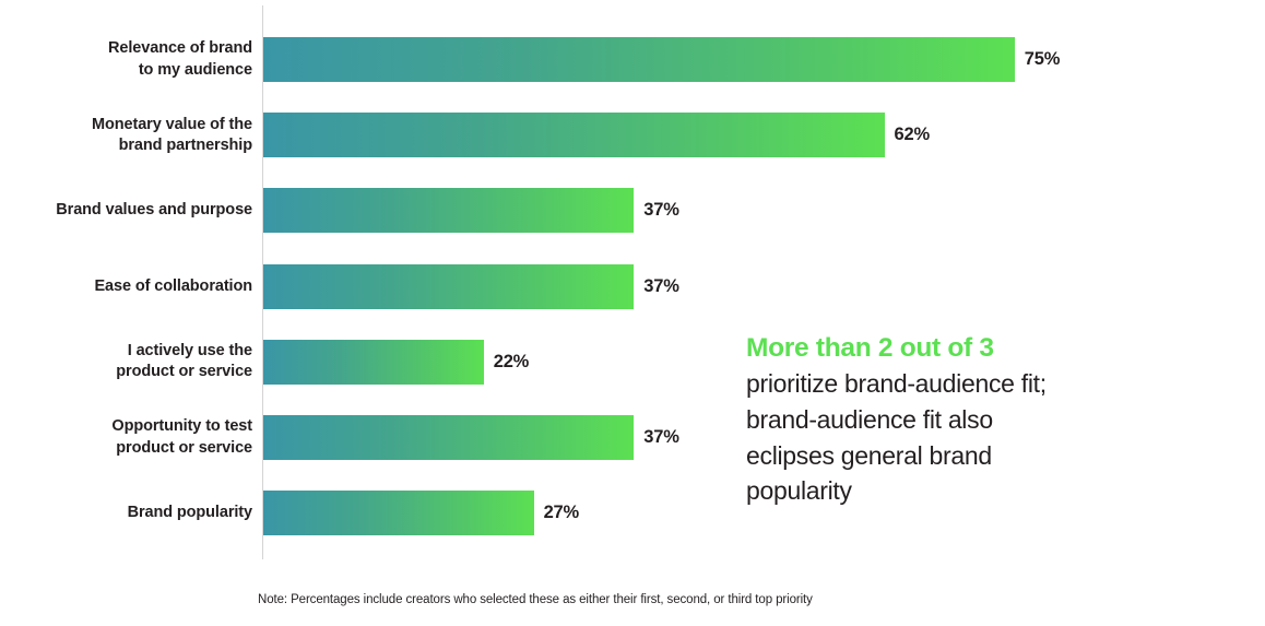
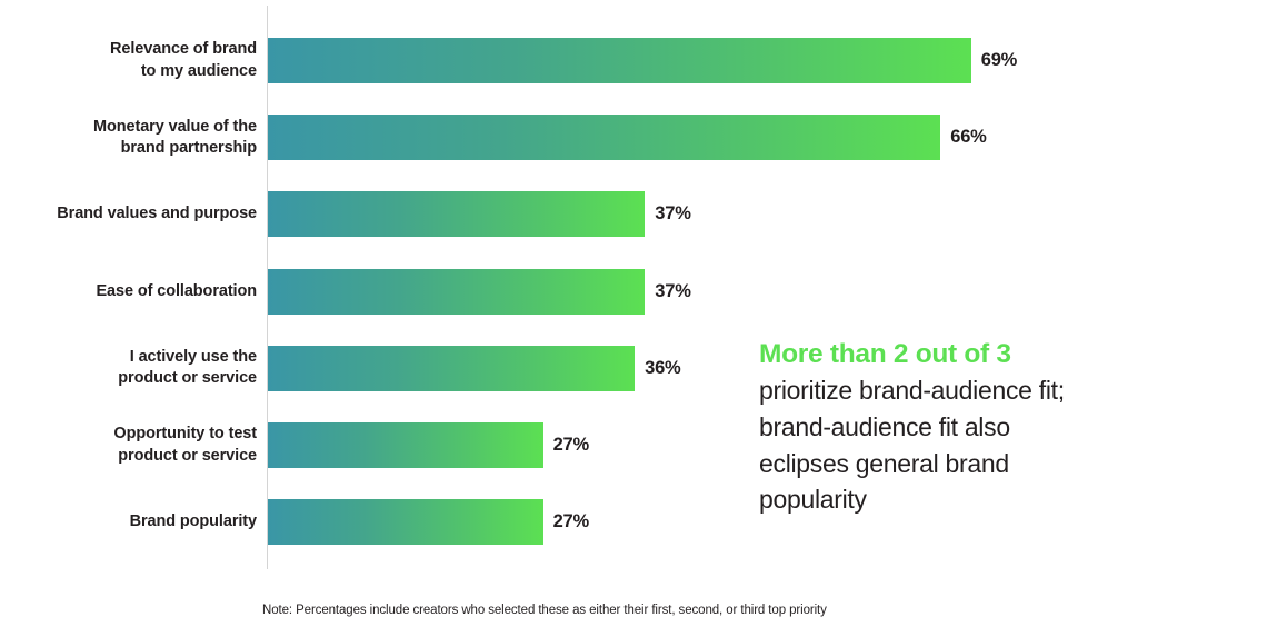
Relevance of brand to my audience: 75% -> 69%
Monetary value of the brand partnership: 62% -> 66%
I actively use the product or service: 22% -> 36%
Opportunity to test product or service: 37% -> 27%
